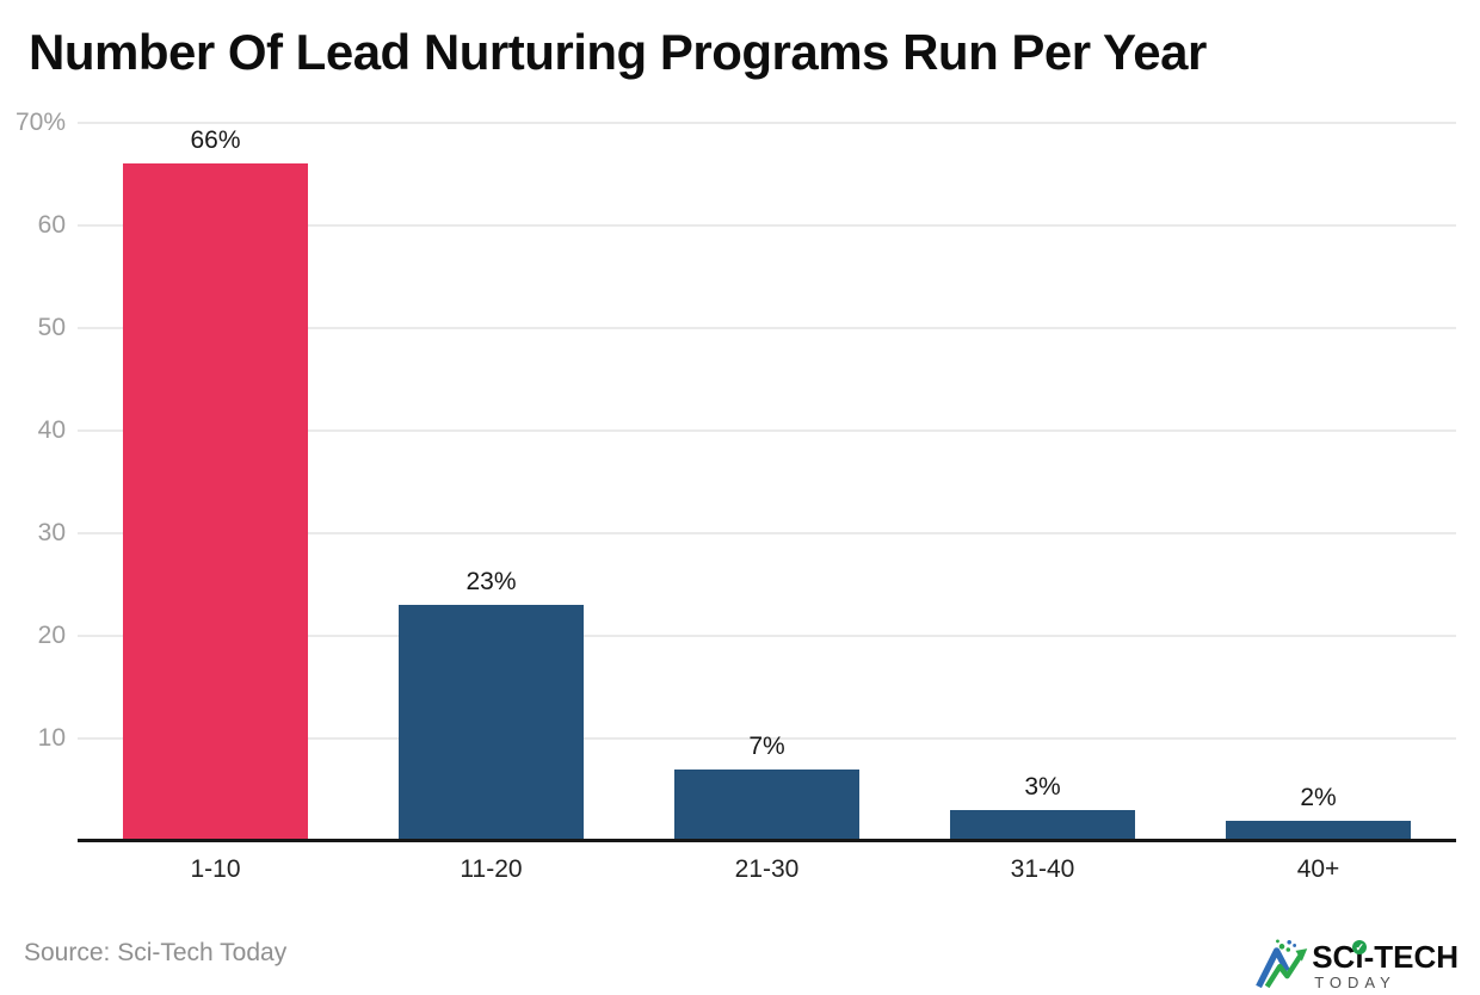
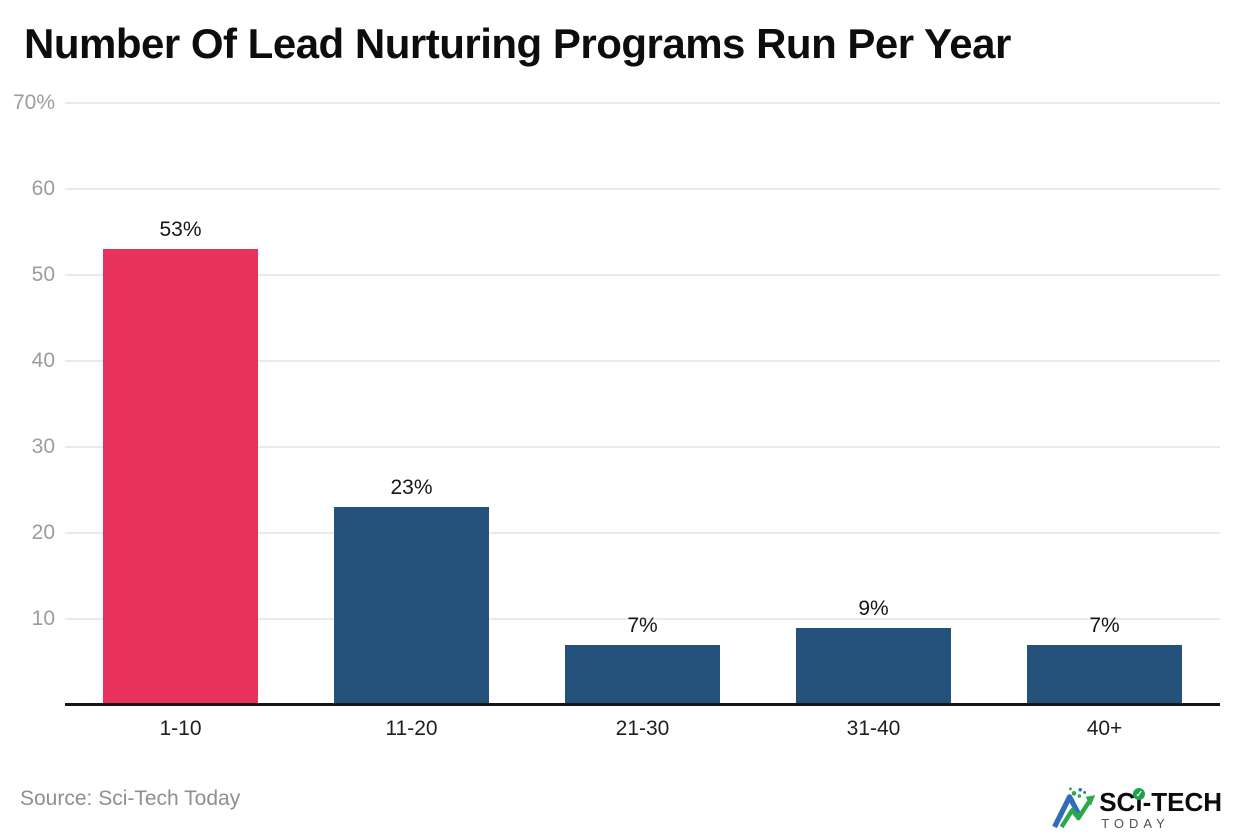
1-10: 66% -> 53%
31-40: 3% -> 9%
40+: 2% -> 7%
